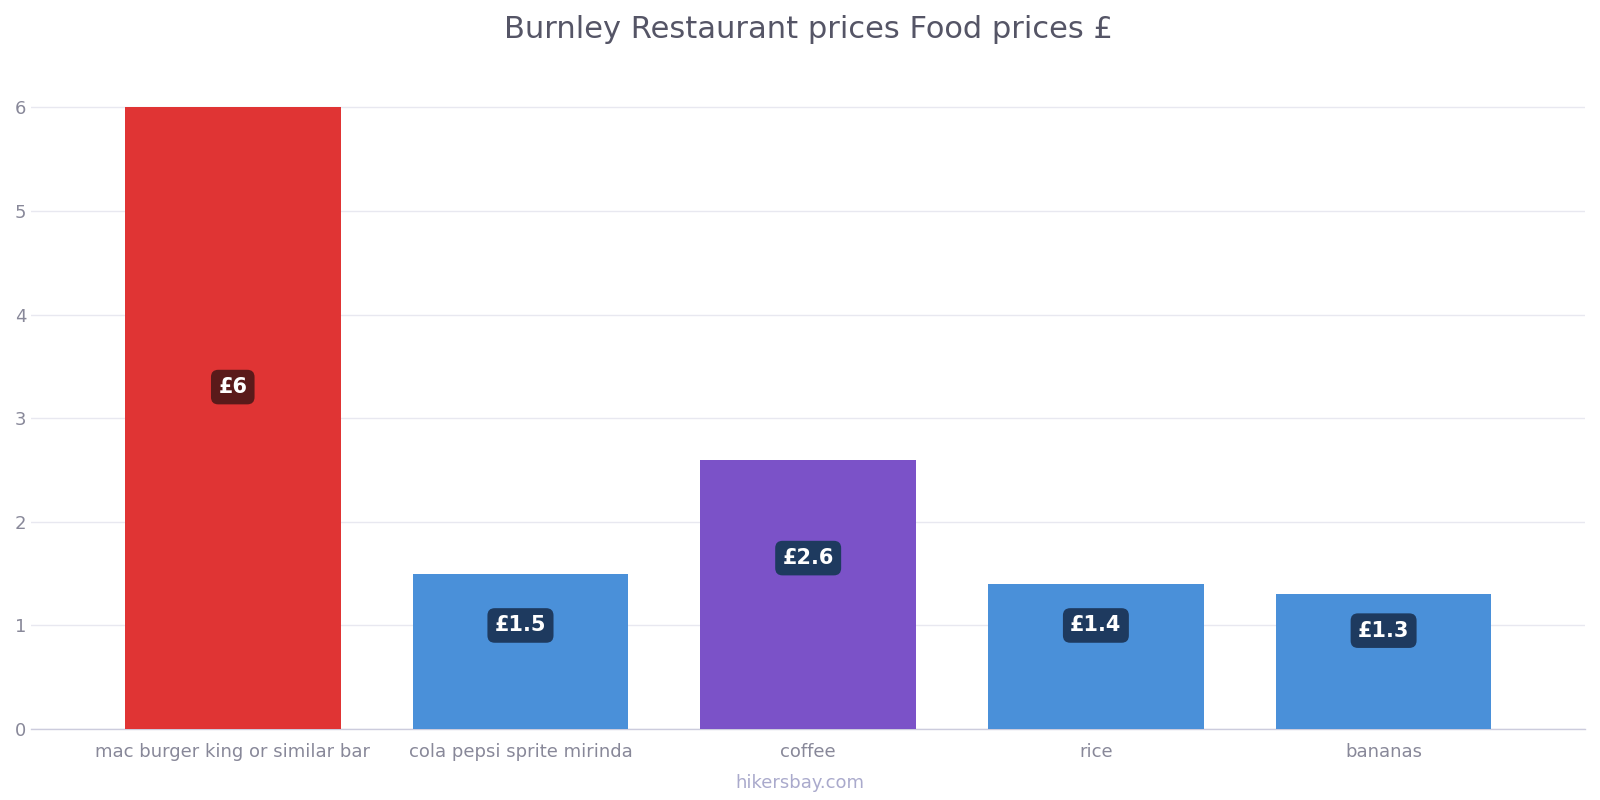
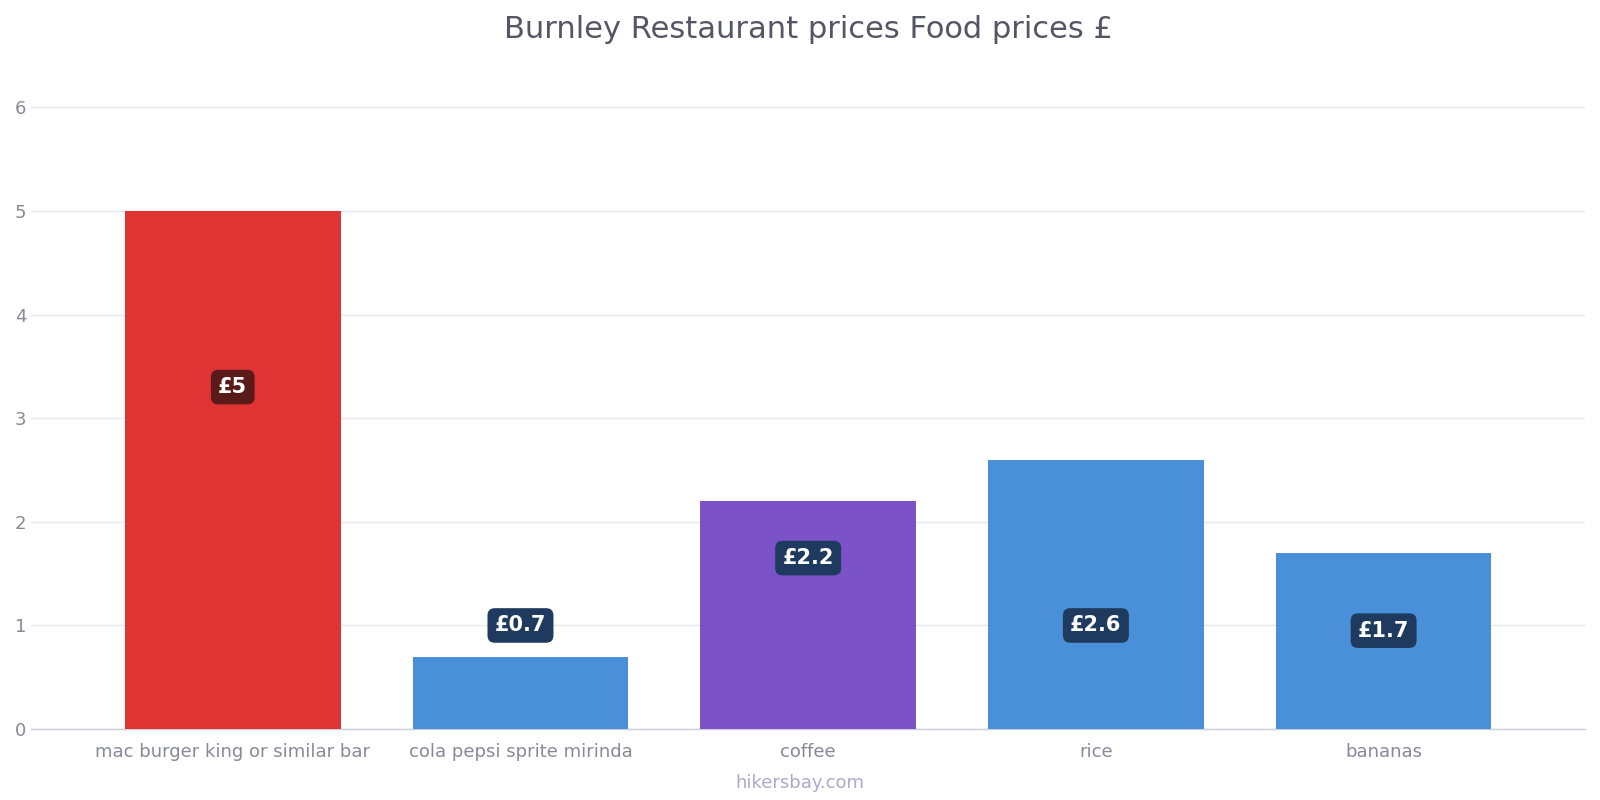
mac burger king or similar bar: £6 -> £5
cola pepsi sprite mirinda: £1.5 -> £0.7
coffee: £2.6 -> £2.2
rice: £1.4 -> £2.6
bananas: £1.3 -> £1.7
